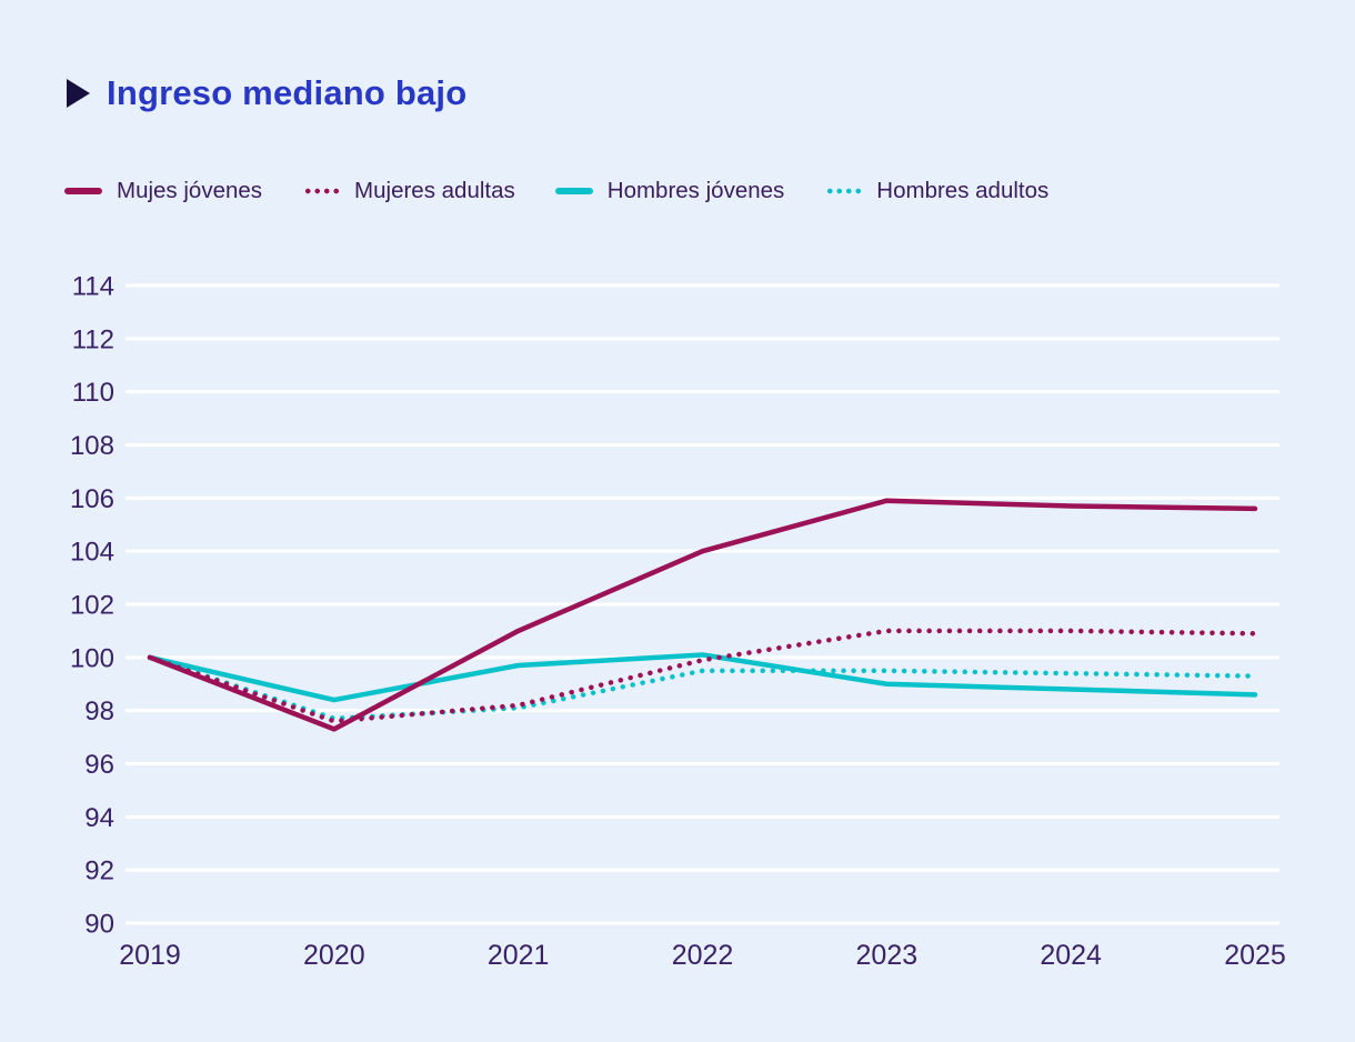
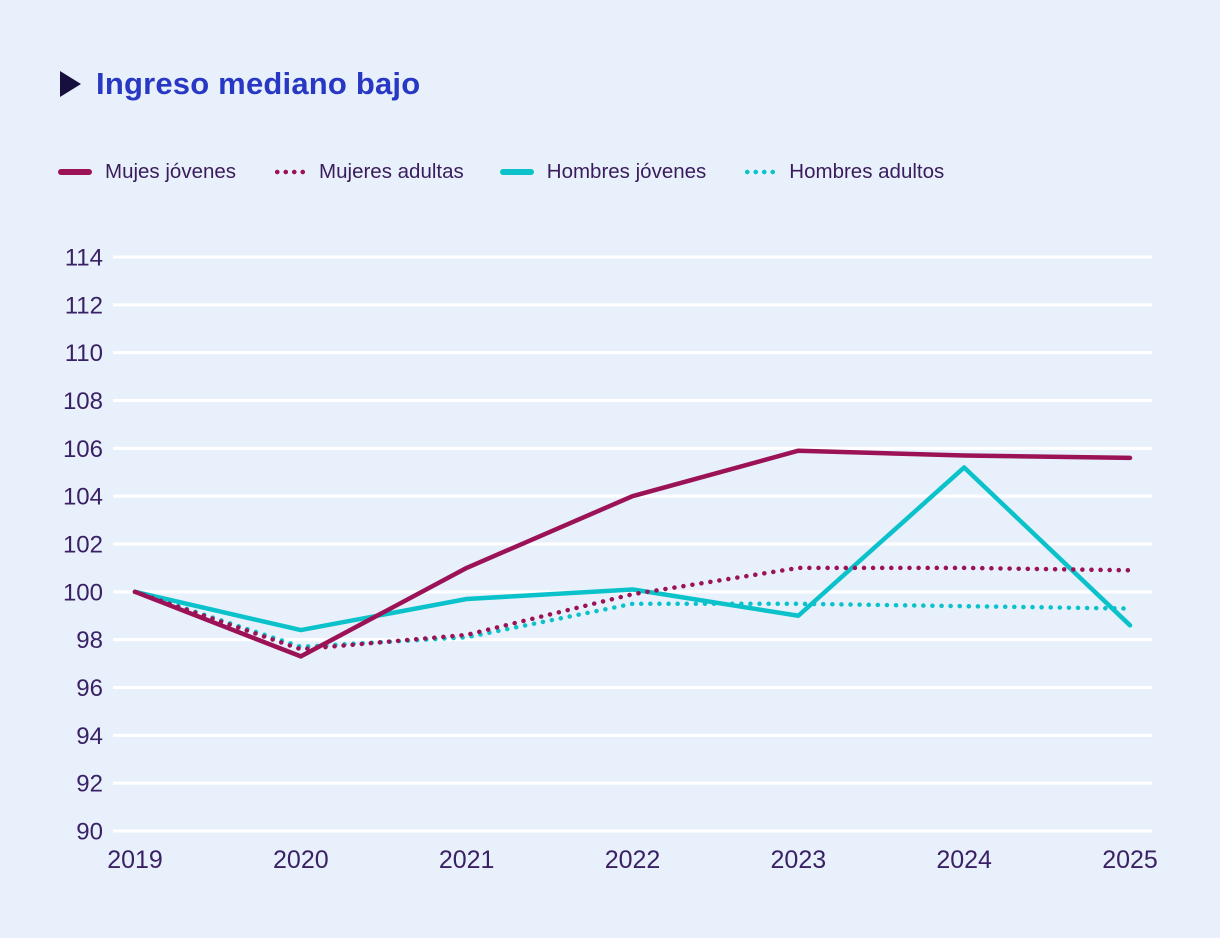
Hombres jóvenes/2024: 98.8 -> 105.2
